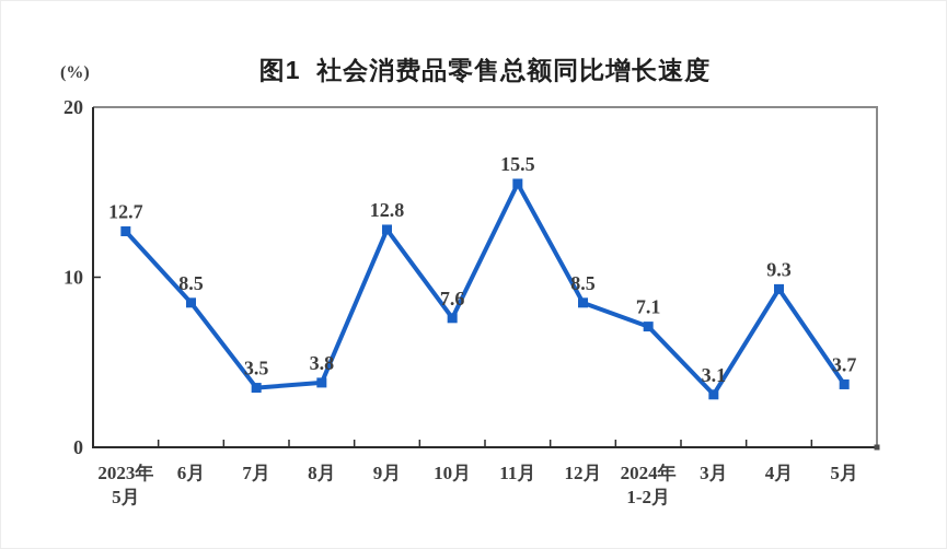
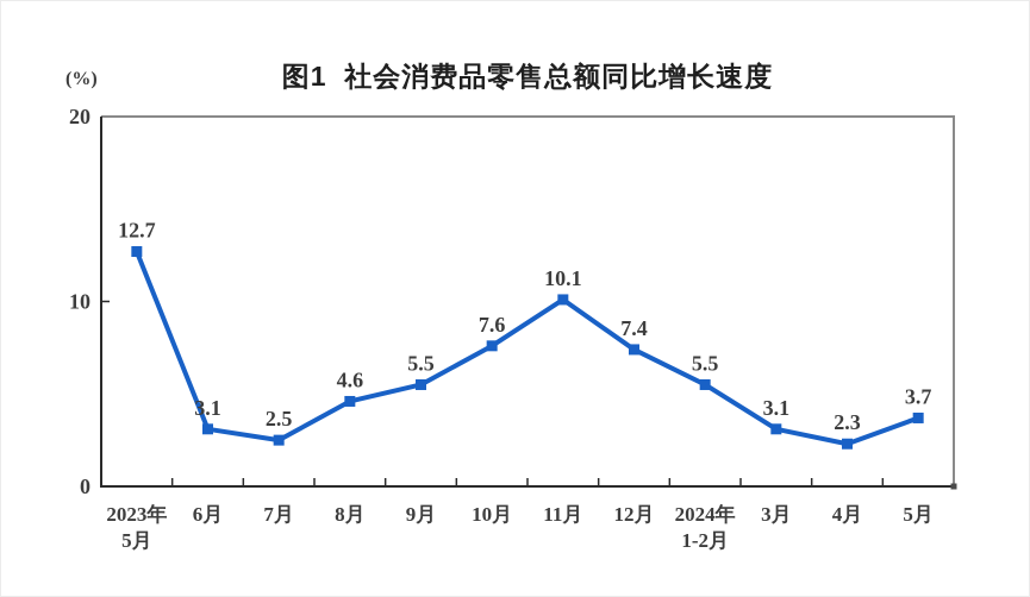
6月: 8.5 -> 3.1
7月: 3.5 -> 2.5
8月: 3.8 -> 4.6
9月: 12.8 -> 5.5
11月: 15.5 -> 10.1
12月: 8.5 -> 7.4
2024年 1-2月: 7.1 -> 5.5
4月: 9.3 -> 2.3
